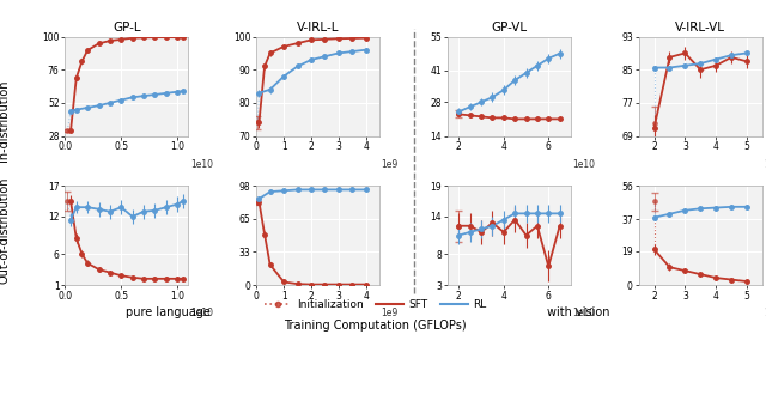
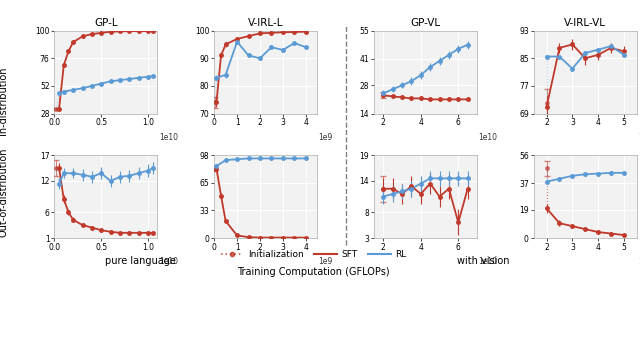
V-IRL-L/RL/1: 88.0 -> 96.0
V-IRL-L/RL/2: 93.0 -> 90.0
V-IRL-L/RL/3: 95.0 -> 93.0
V-IRL-L/RL/4: 96.0 -> 94.0
V-IRL-VL/RL/3: 86.0 -> 82.0
V-IRL-VL/RL/5: 89.0 -> 86.0
